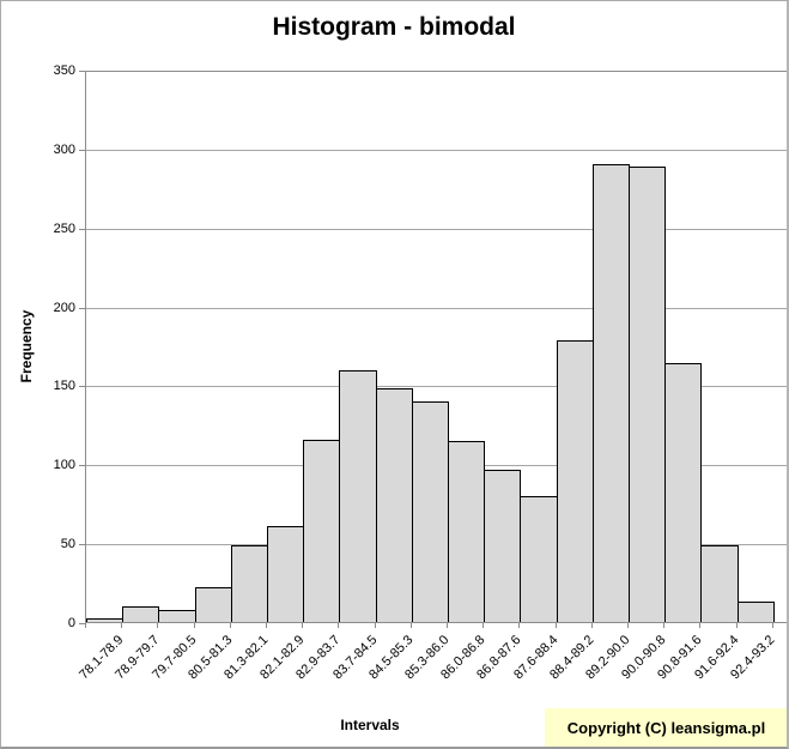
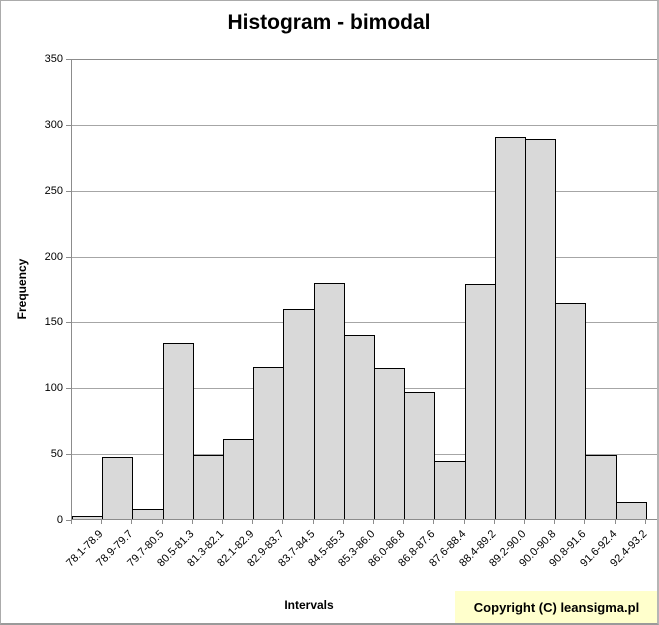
78.9-79.7: 10 -> 47
80.5-81.3: 22 -> 134
84.5-85.3: 149 -> 180
87.6-88.4: 80 -> 44
